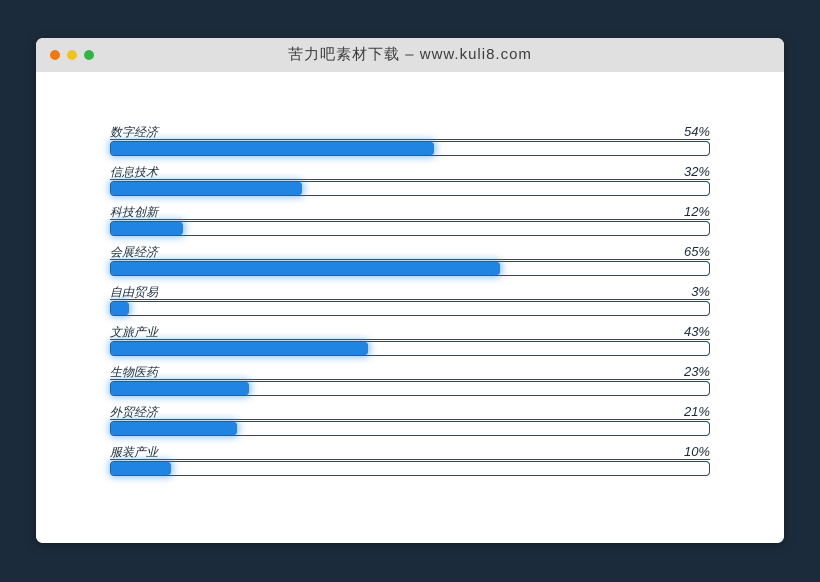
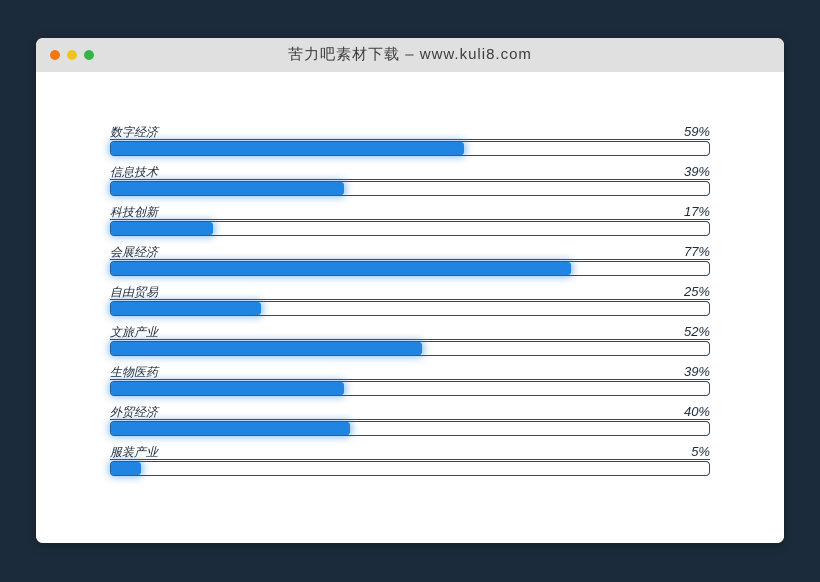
数字经济: 54% -> 59%
信息技术: 32% -> 39%
科技创新: 12% -> 17%
会展经济: 65% -> 77%
自由贸易: 3% -> 25%
文旅产业: 43% -> 52%
生物医药: 23% -> 39%
外贸经济: 21% -> 40%
服装产业: 10% -> 5%
